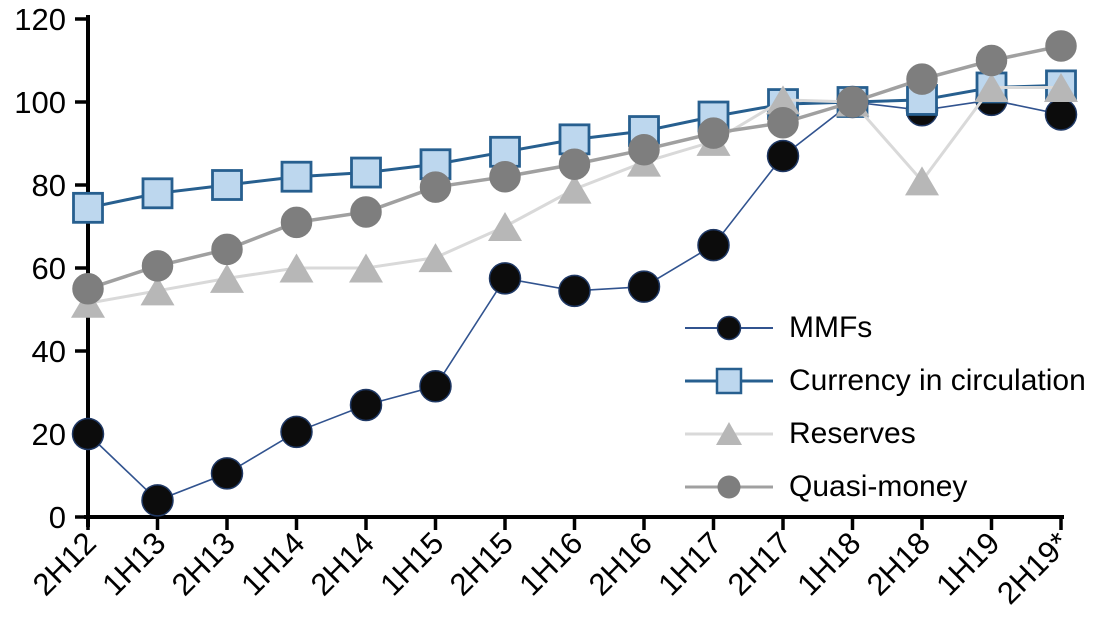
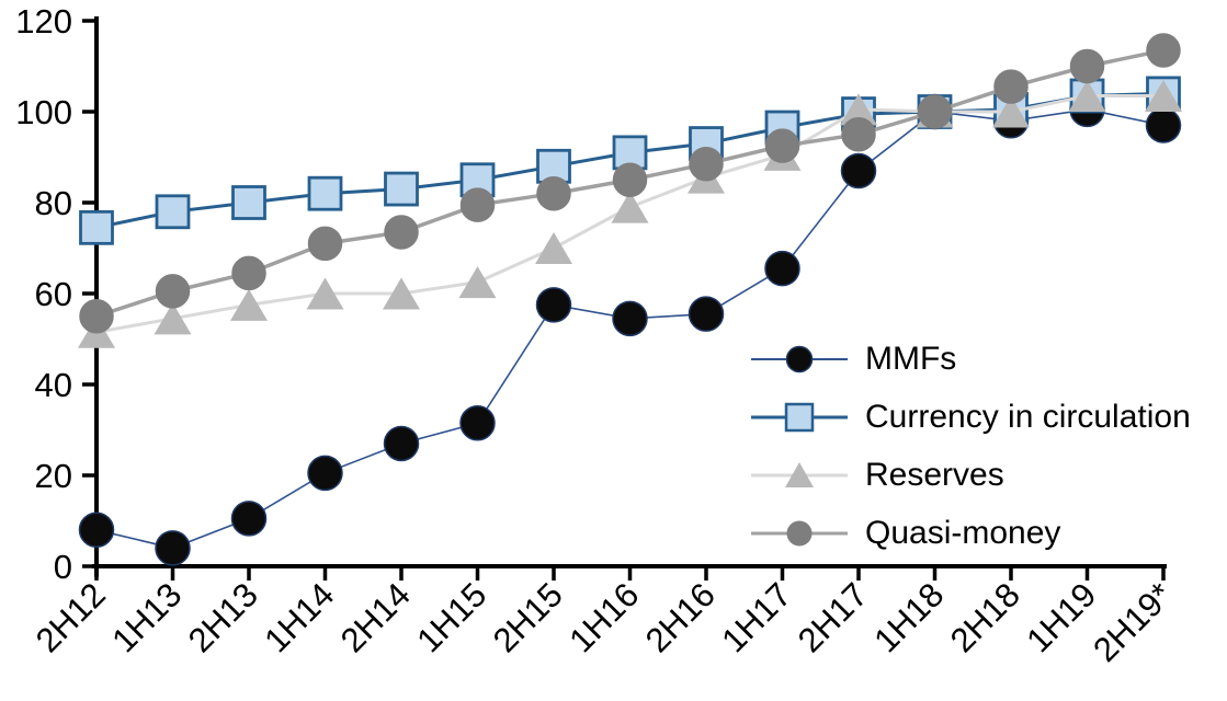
MMFs/2H12: 20 -> 8
Reserves/2H18: 81 -> 100
